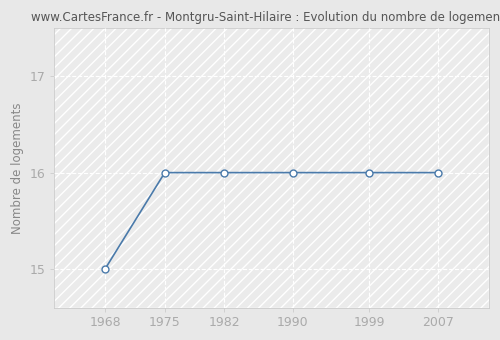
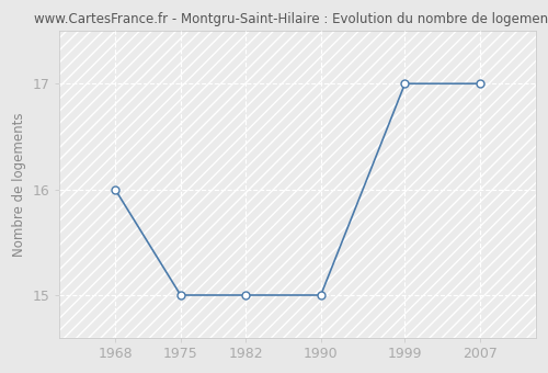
1968: 15 -> 16
1975: 16 -> 15
1982: 16 -> 15
1990: 16 -> 15
1999: 16 -> 17
2007: 16 -> 17
